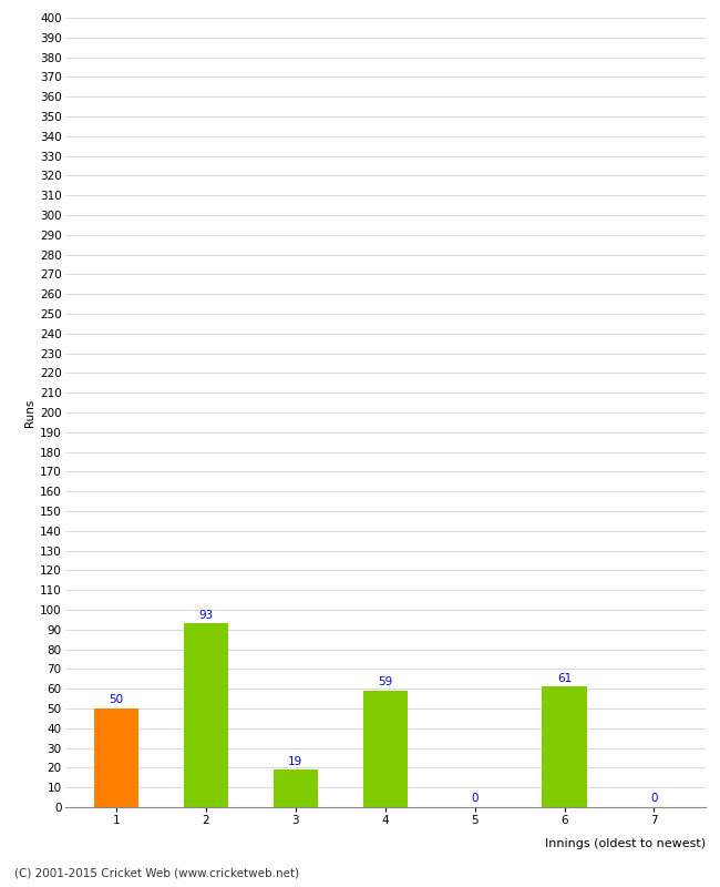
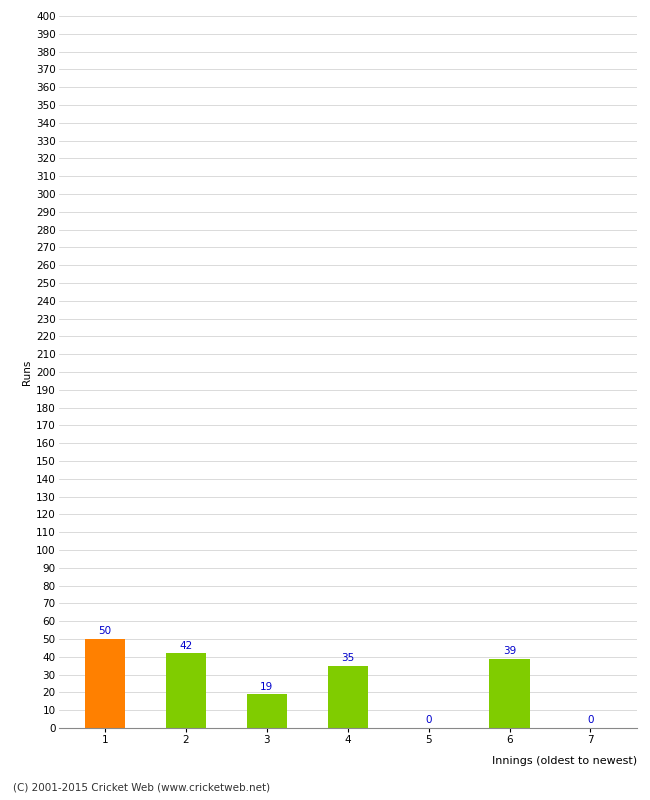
2: 93 -> 42
4: 59 -> 35
6: 61 -> 39
